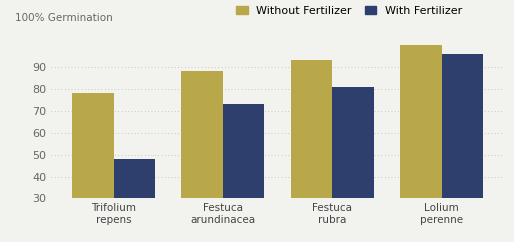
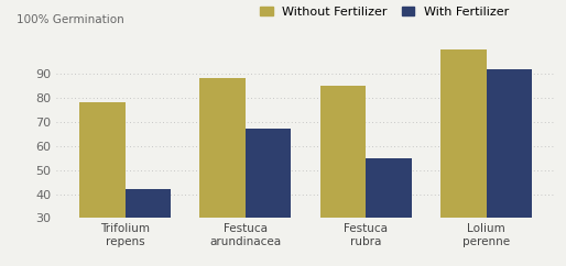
With Fertilizer/Trifolium repens: 48 -> 42
With Fertilizer/Festuca arundinacea: 73 -> 67
Without Fertilizer/Festuca rubra: 93 -> 85
With Fertilizer/Festuca rubra: 81 -> 55
With Fertilizer/Lolium perenne: 96 -> 92
